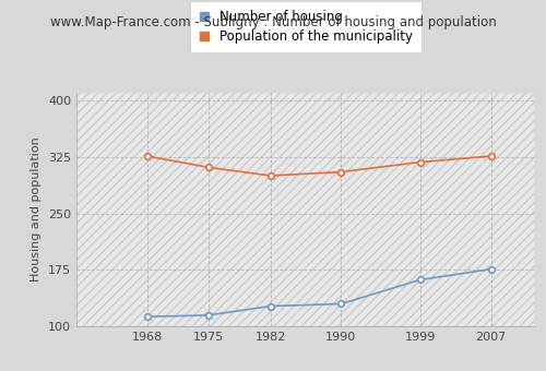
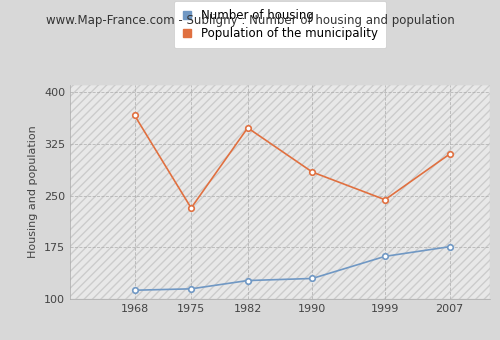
Population of the municipality/1968: 326 -> 366
Population of the municipality/1975: 311 -> 232
Population of the municipality/1982: 300 -> 348
Population of the municipality/1990: 305 -> 284
Population of the municipality/1999: 318 -> 244
Population of the municipality/2007: 326 -> 310
